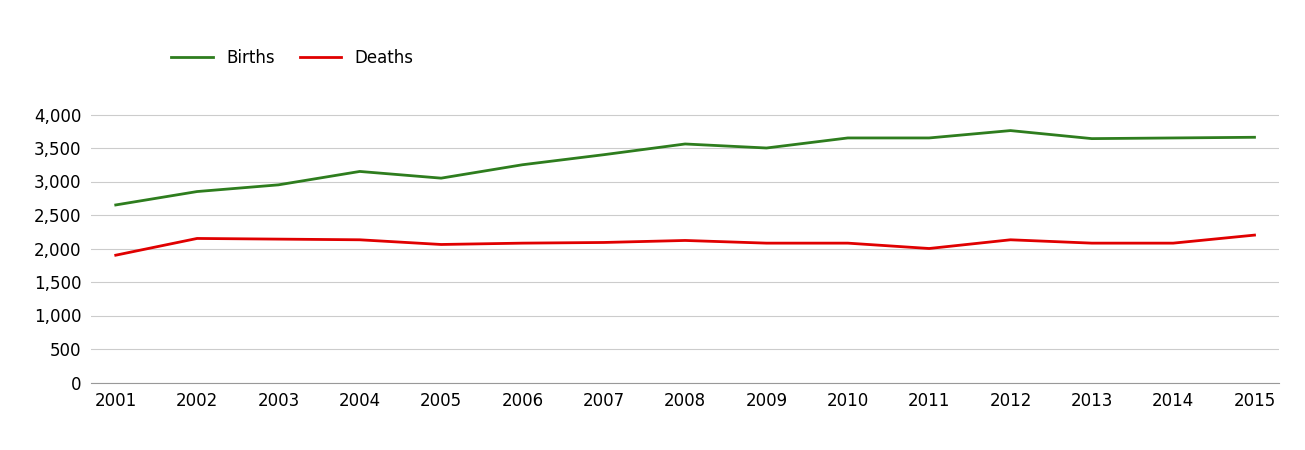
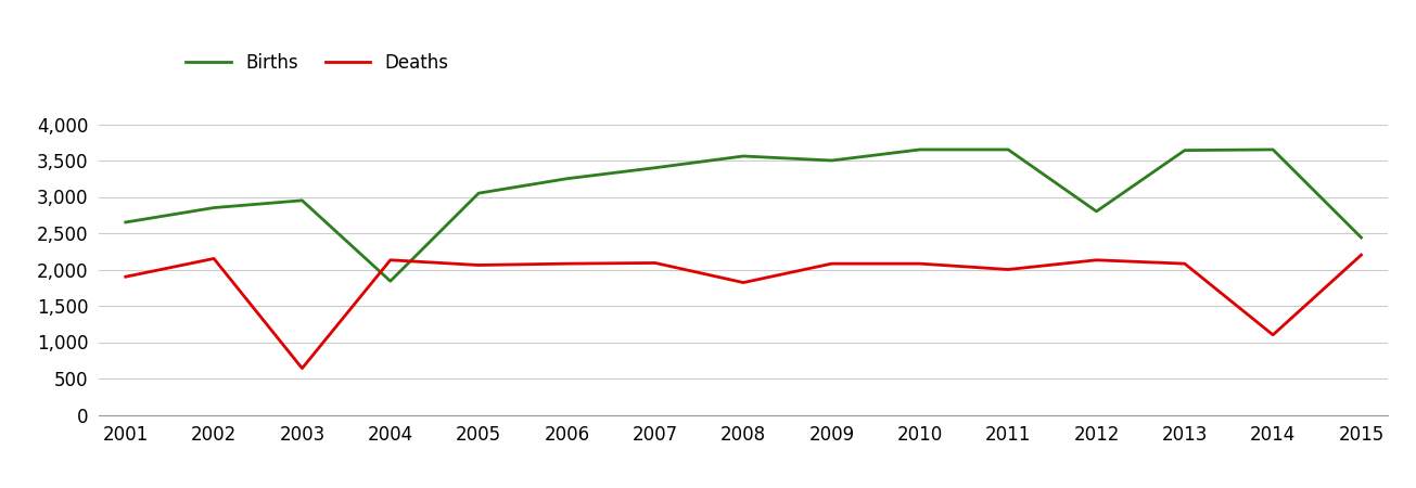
Deaths/2003: 2,140 -> 640
Births/2004: 3,150 -> 1,840
Deaths/2008: 2,120 -> 1,820
Births/2012: 3,760 -> 2,800
Deaths/2014: 2,080 -> 1,100
Births/2015: 3,660 -> 2,440
